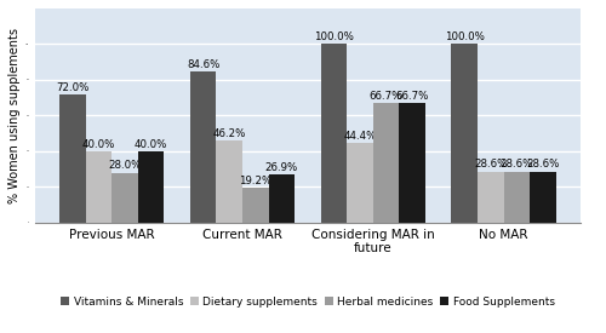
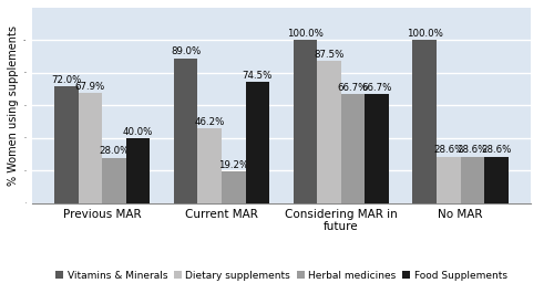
Dietary supplements/Previous MAR: 40.0% -> 67.9%
Vitamins & Minerals/Current MAR: 84.6% -> 89.0%
Food Supplements/Current MAR: 26.9% -> 74.5%
Dietary supplements/Considering MAR in future: 44.4% -> 87.5%
